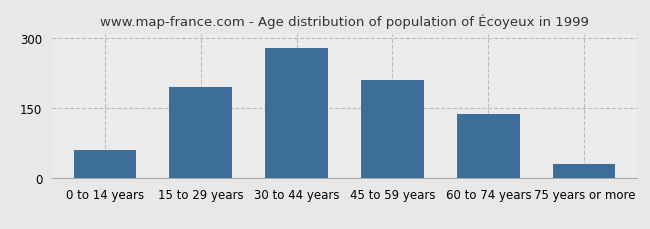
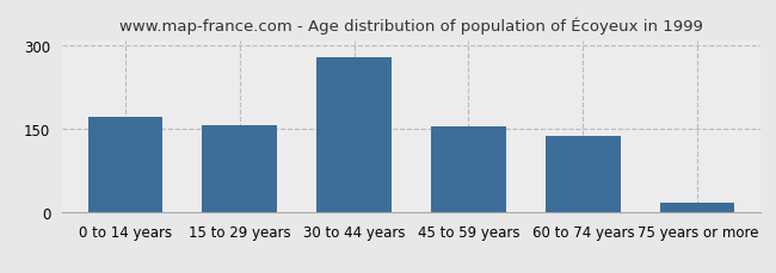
0 to 14 years: 60 -> 172
15 to 29 years: 195 -> 158
45 to 59 years: 210 -> 155
75 years or more: 30 -> 18
